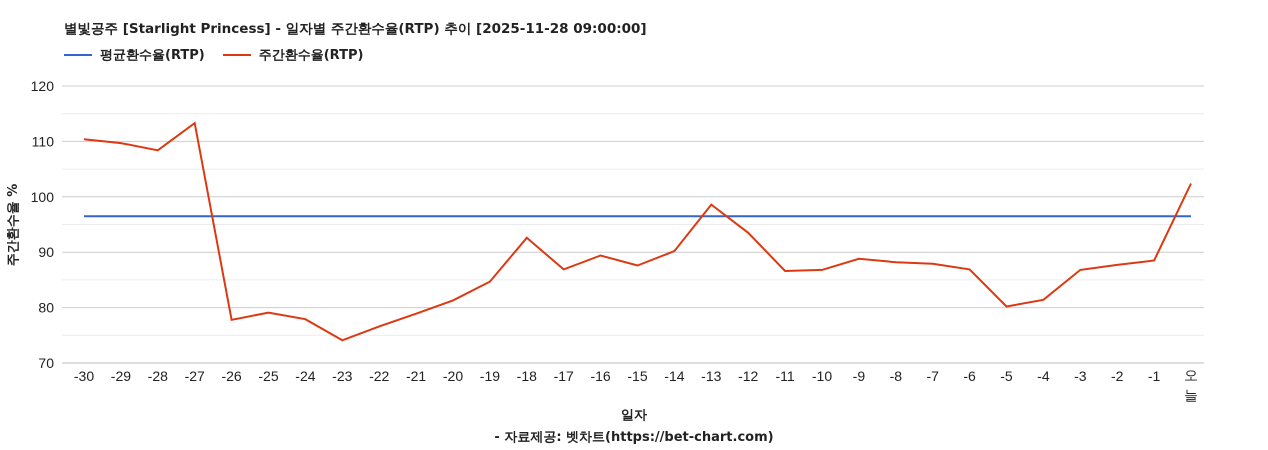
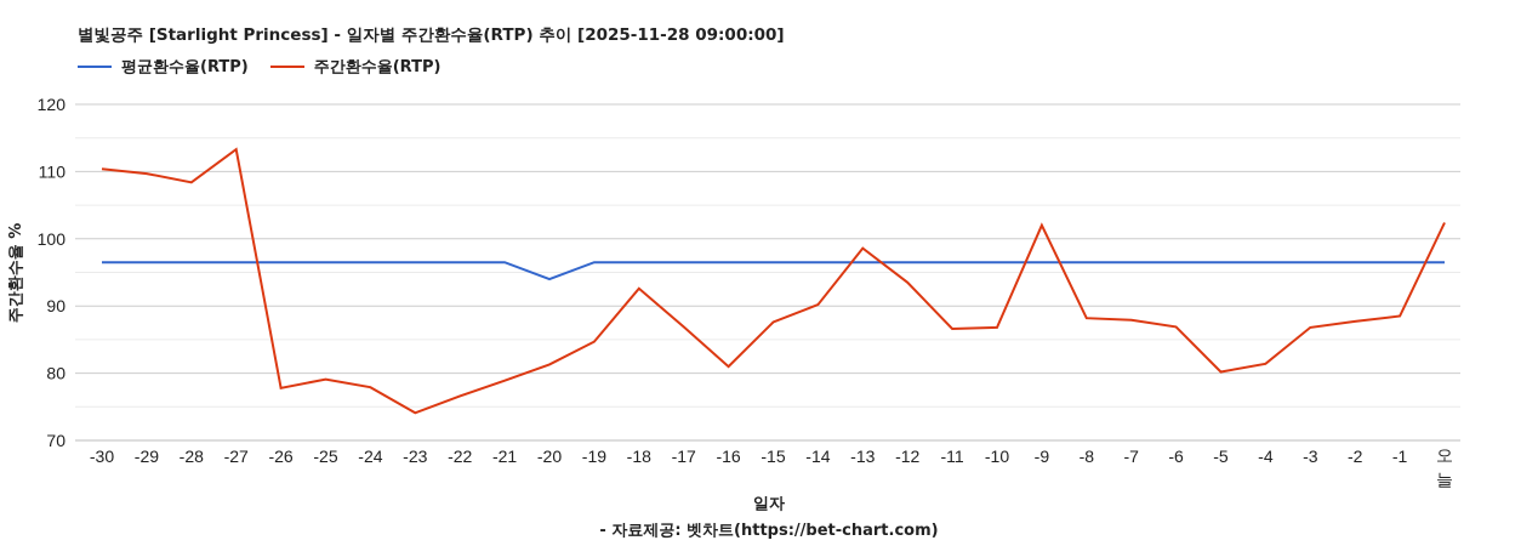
평균환수율(RTP)/-20: 96 -> 94
주간환수율(RTP)/-16: 89 -> 81
주간환수율(RTP)/-9: 89 -> 102
